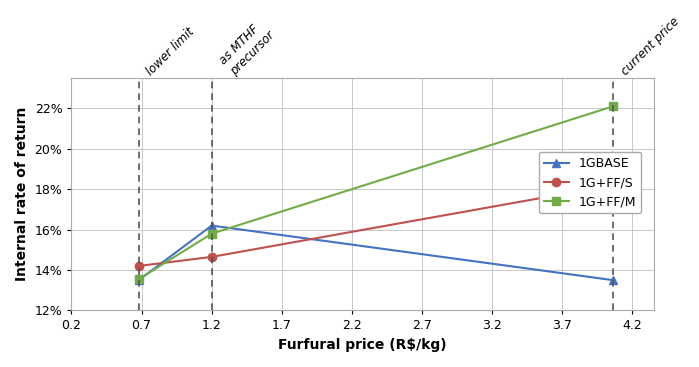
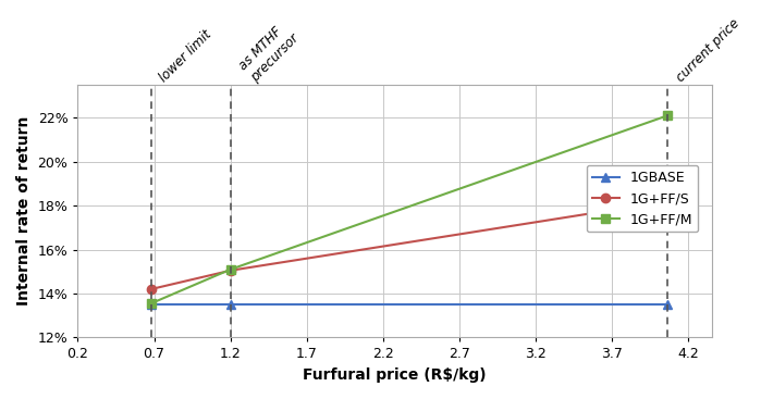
1GBASE/1.2: 16.2% -> 13.5%
1G+FF/S/1.2: 14.65% -> 15.05%
1G+FF/M/1.2: 15.80% -> 15.10%
